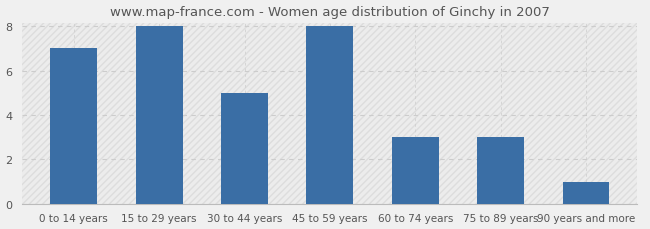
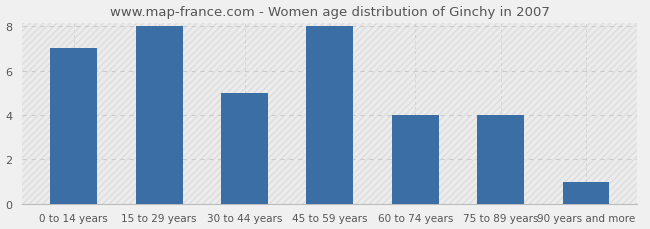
60 to 74 years: 3 -> 4
75 to 89 years: 3 -> 4
